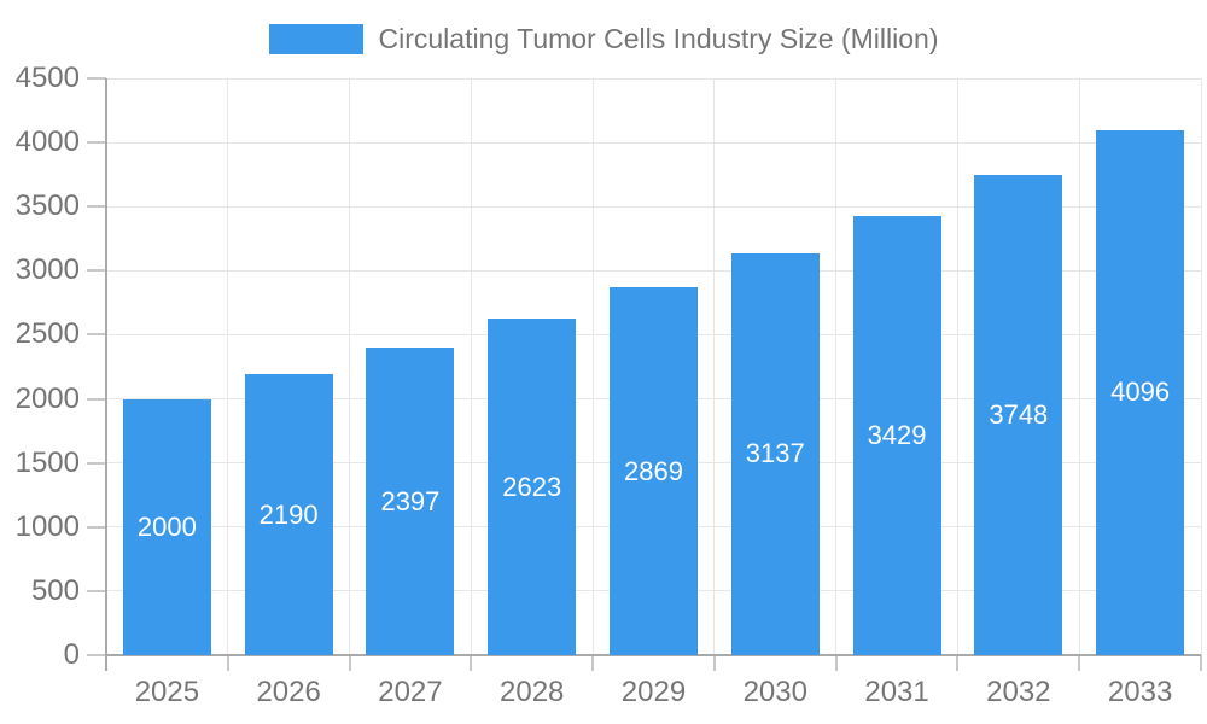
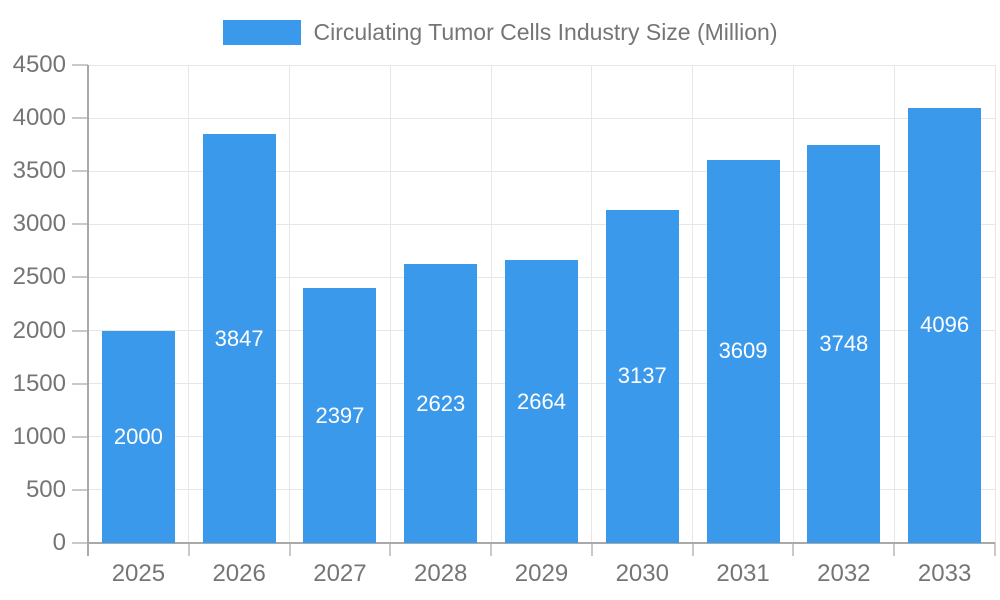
2026: 2190 -> 3847
2029: 2869 -> 2664
2031: 3429 -> 3609
